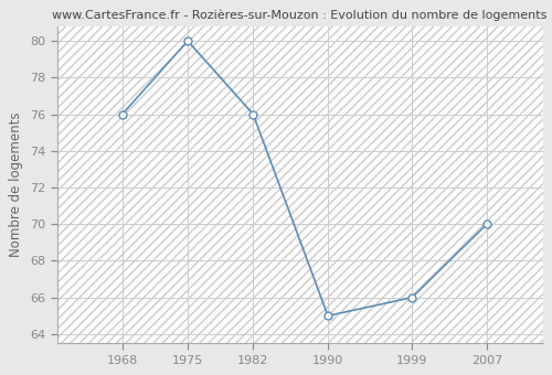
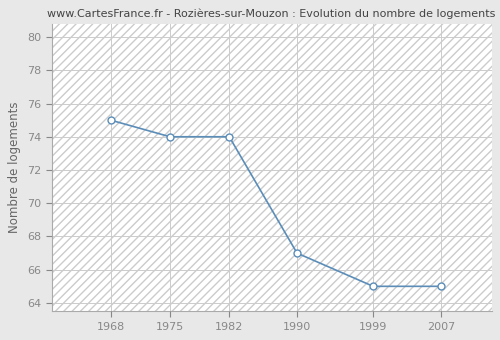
1968: 76 -> 75
1975: 80 -> 74
1982: 76 -> 74
1990: 65 -> 67
1999: 66 -> 65
2007: 70 -> 65
